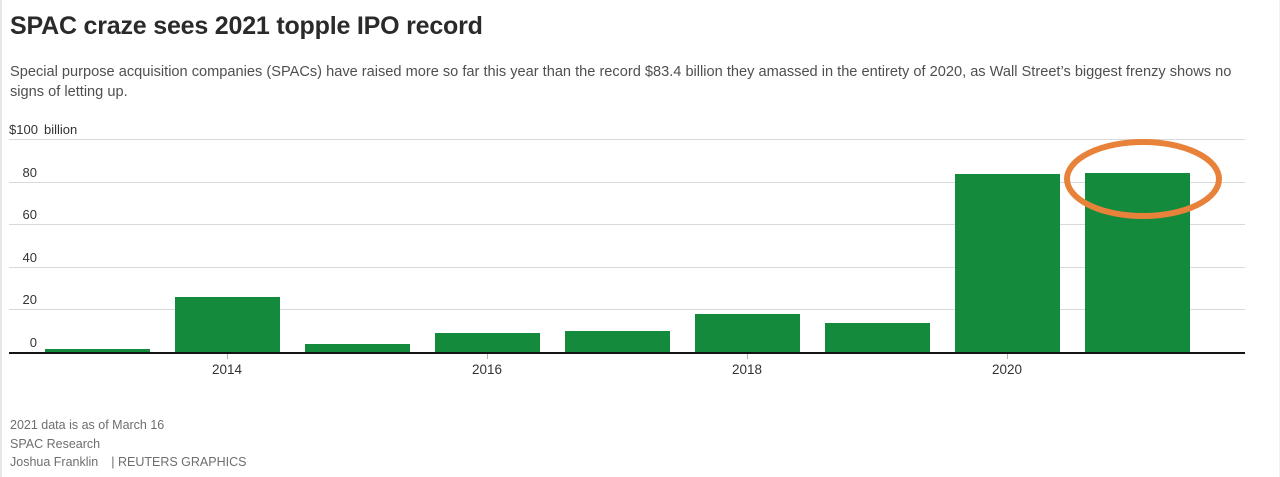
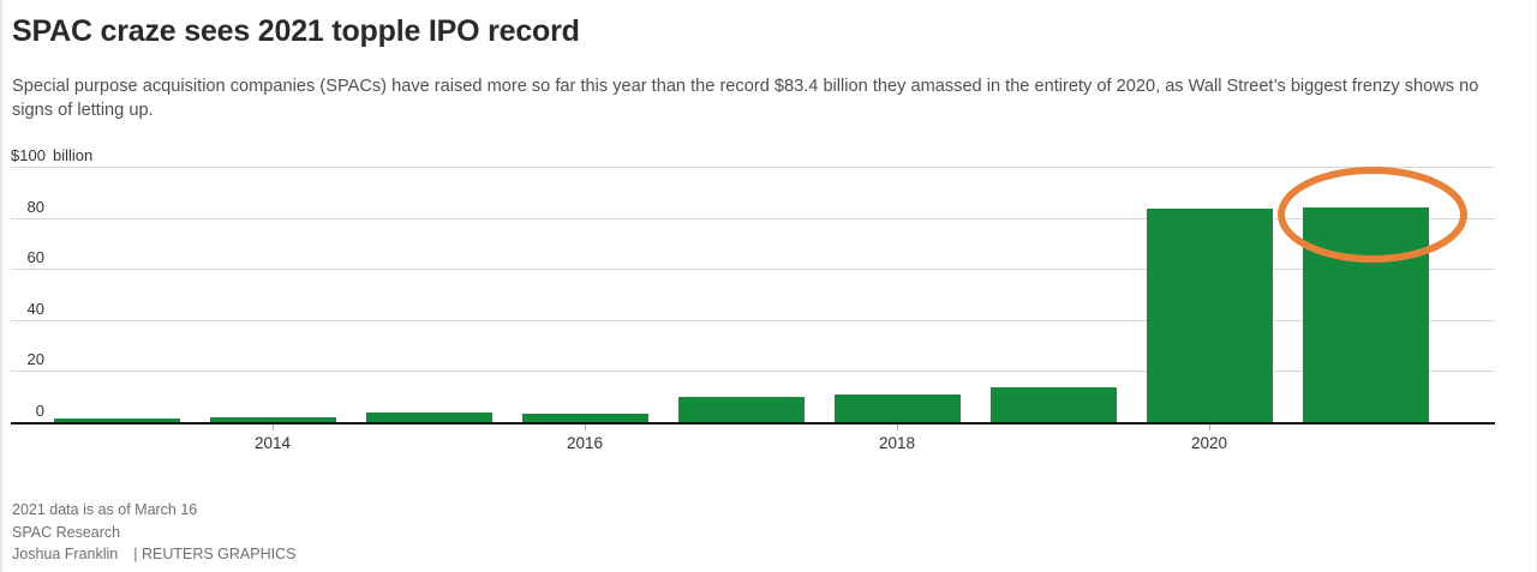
2014: $26 -> $2
2016: $9 -> $4
2018: $18 -> $11
